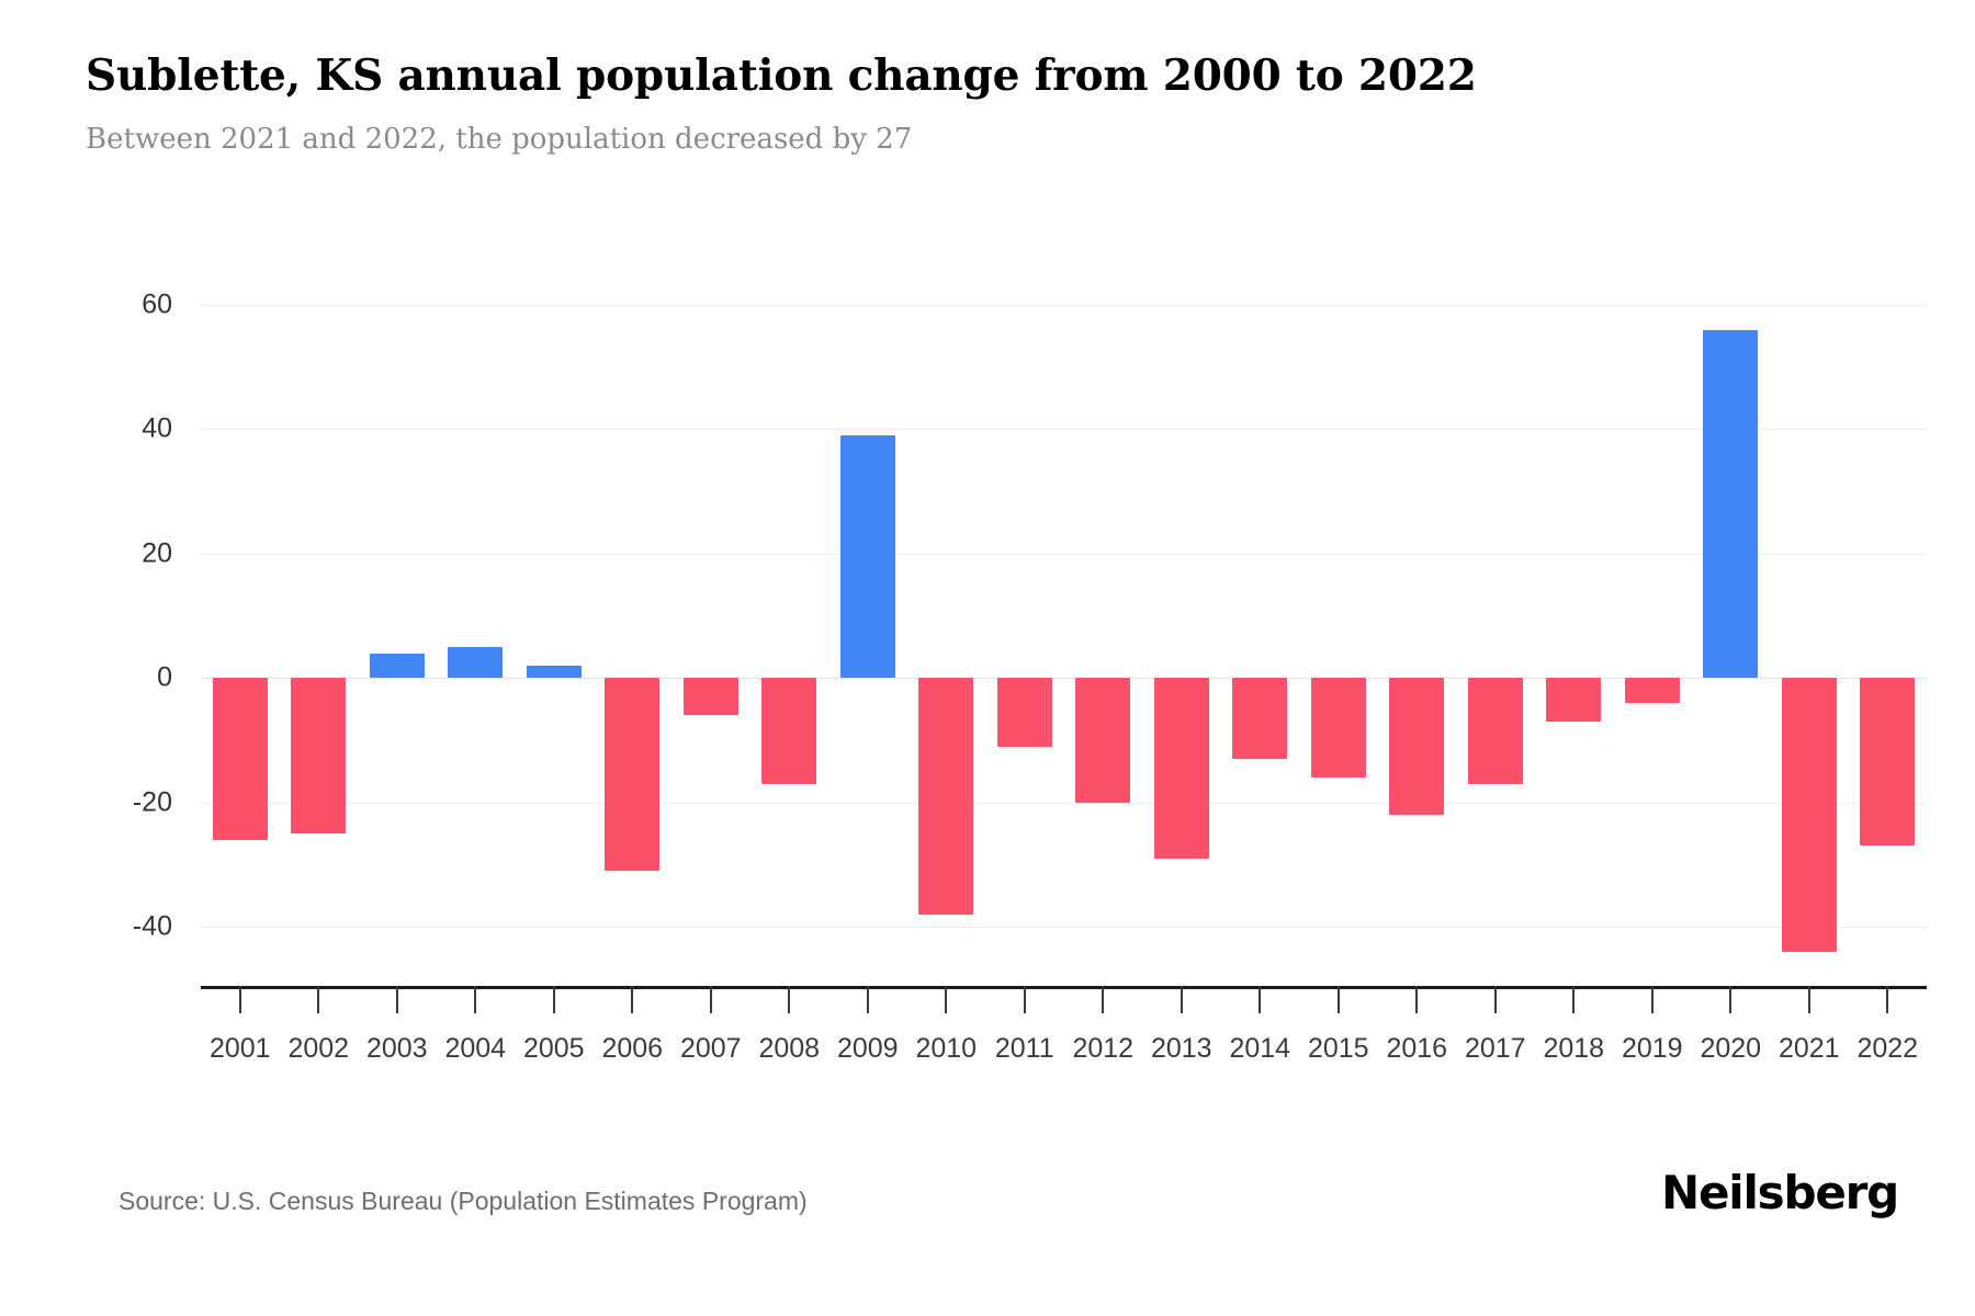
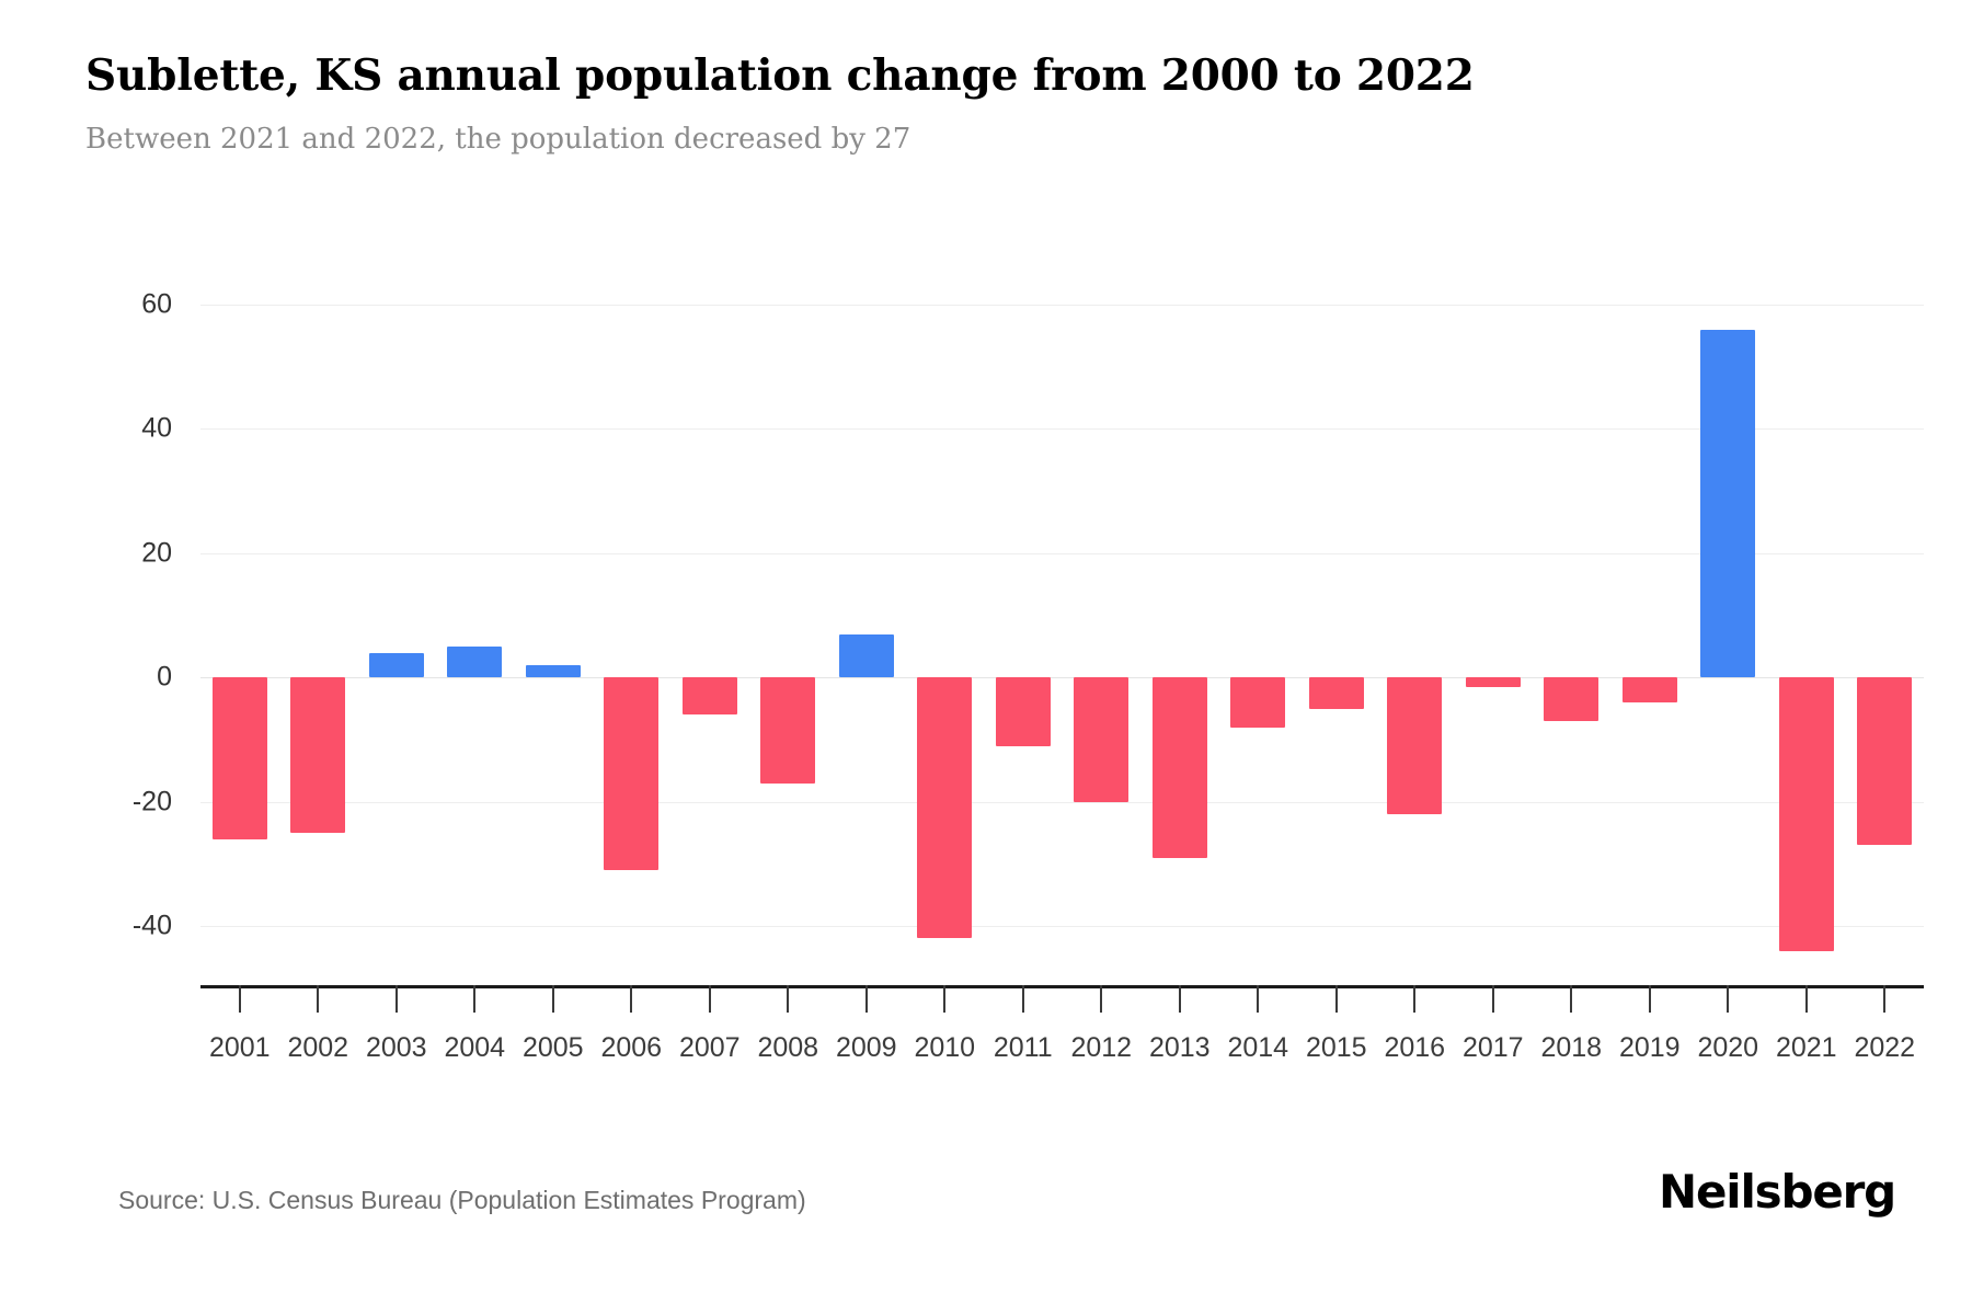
2009: 39 -> 7
2010: -38 -> -42
2014: -13 -> -8
2015: -16 -> -5
2017: -17 -> -2
